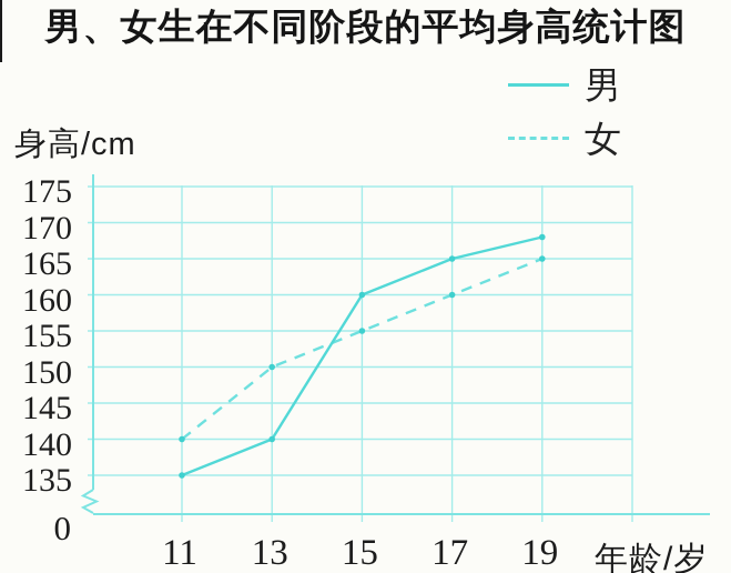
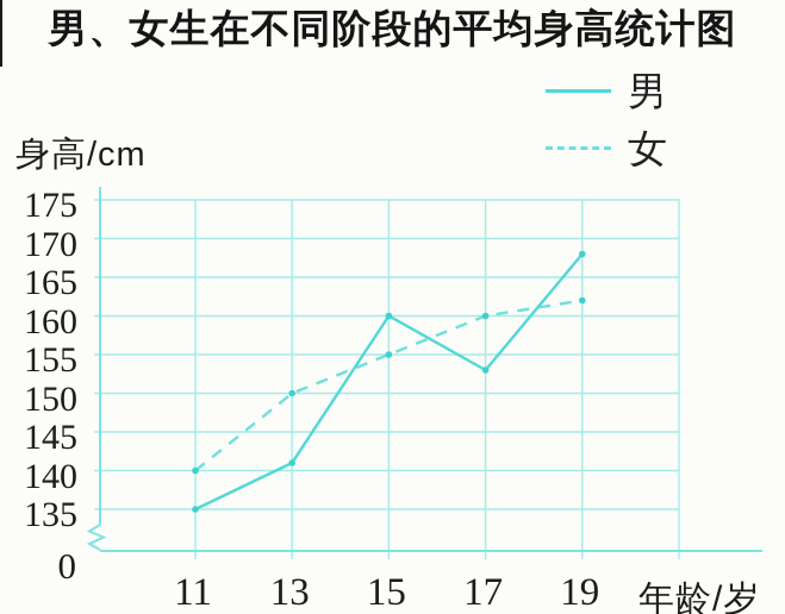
男/13: 140 -> 141
男/17: 165 -> 153
女/19: 165 -> 162
